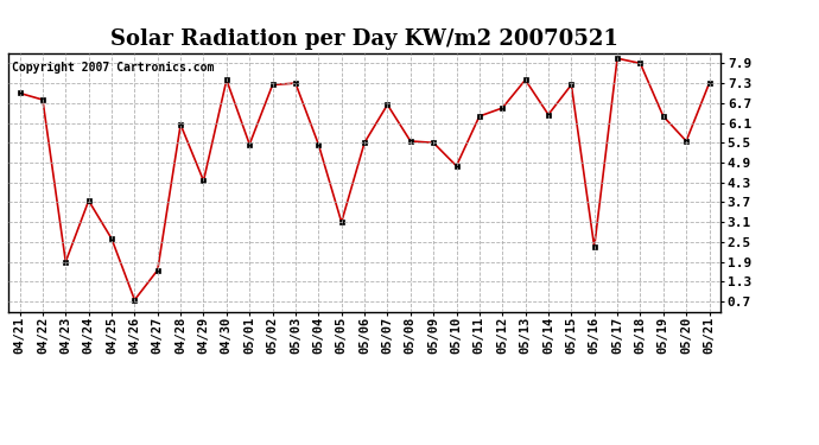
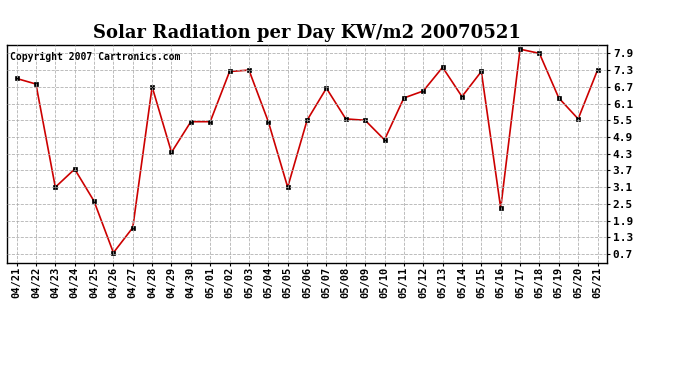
04/23: 1.90 -> 3.10
04/28: 6.05 -> 6.70
04/30: 7.40 -> 5.45
